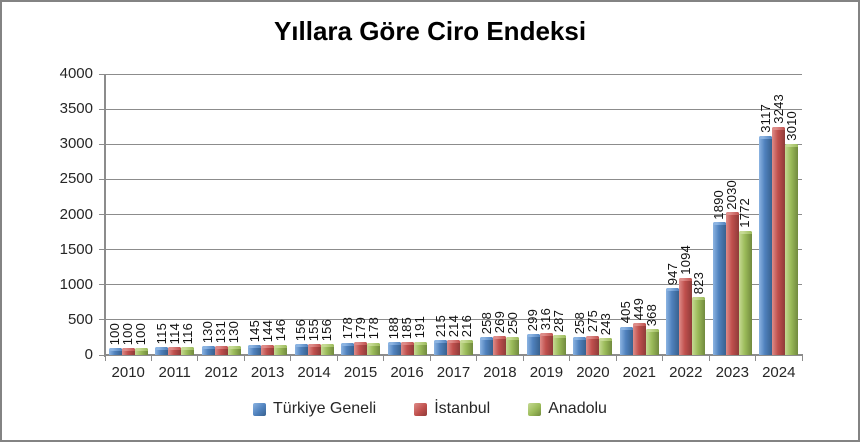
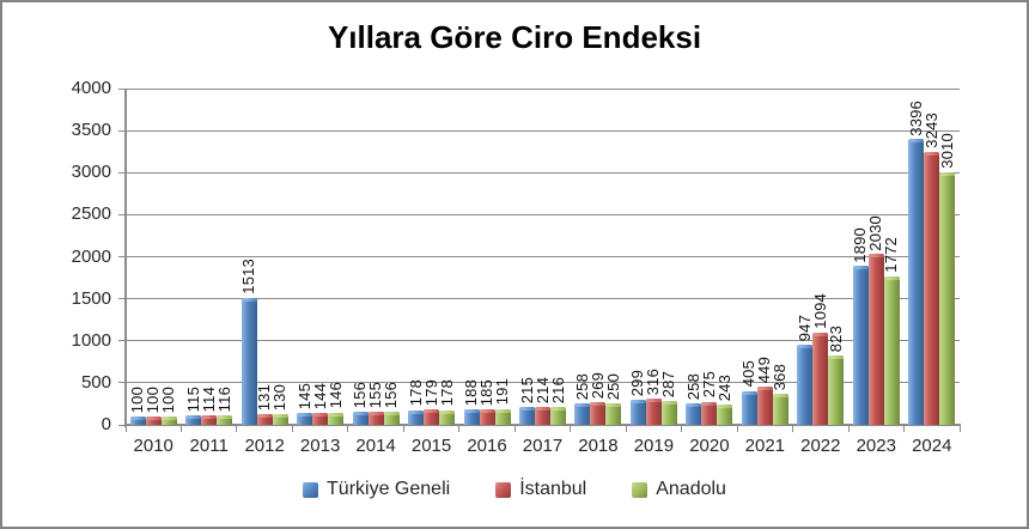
Türkiye Geneli/2012: 130 -> 1513
Türkiye Geneli/2024: 3117 -> 3396
